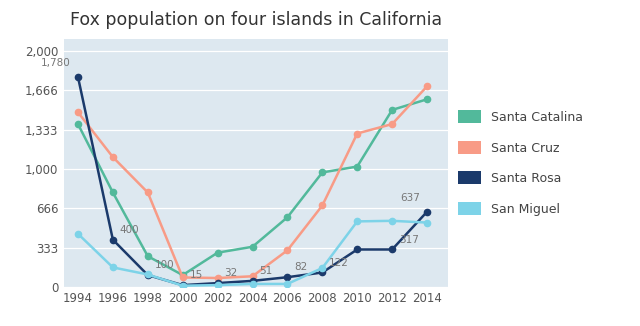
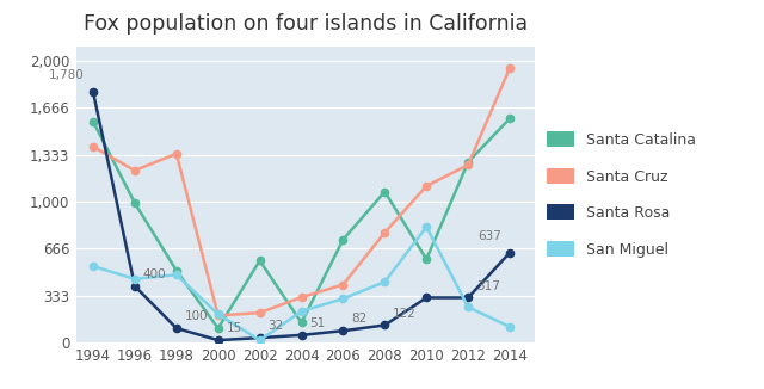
Santa Catalina/1994: 1,380 -> 1,570
Santa Cruz/1994: 1,480 -> 1,390
San Miguel/1994: 450 -> 540
Santa Catalina/1996: 800 -> 990
Santa Cruz/1996: 1,100 -> 1,220
San Miguel/1996: 160 -> 450
Santa Catalina/1998: 260 -> 510
Santa Cruz/1998: 800 -> 1,340
San Miguel/1998: 100 -> 480
Santa Cruz/2000: 80 -> 190
San Miguel/2000: 10 -> 200
Santa Catalina/2002: 290 -> 580
Santa Cruz/2002: 80 -> 210
Santa Catalina/2004: 340 -> 140
Santa Cruz/2004: 90 -> 320
San Miguel/2004: 20 -> 220
Santa Catalina/2006: 590 -> 730
Santa Cruz/2006: 310 -> 410
San Miguel/2006: 20 -> 310
Santa Catalina/2008: 970 -> 1,070
Santa Cruz/2008: 690 -> 780
San Miguel/2008: 160 -> 430
Santa Catalina/2010: 1,020 -> 590
Santa Cruz/2010: 1,300 -> 1,110
San Miguel/2010: 560 -> 820
Santa Catalina/2012: 1,500 -> 1,280
Santa Cruz/2012: 1,380 -> 1,260
San Miguel/2012: 560 -> 250
Santa Cruz/2014: 1,700 -> 1,950
San Miguel/2014: 540 -> 110
